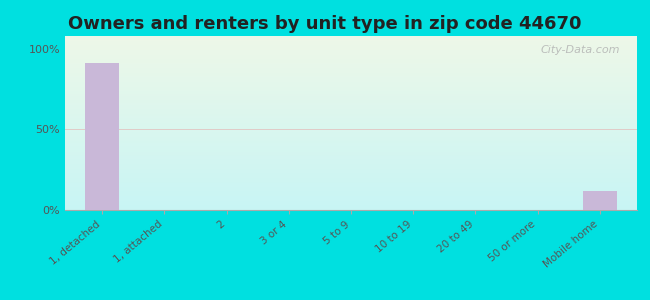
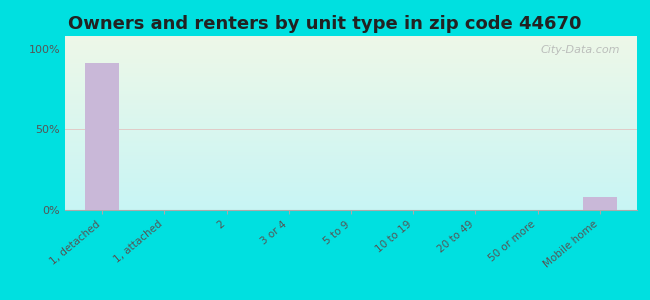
Mobile home: 12% -> 8%
